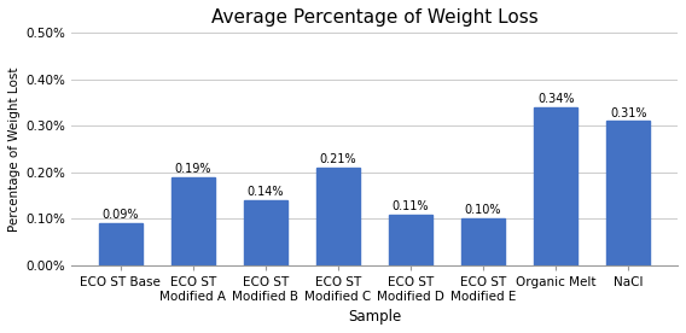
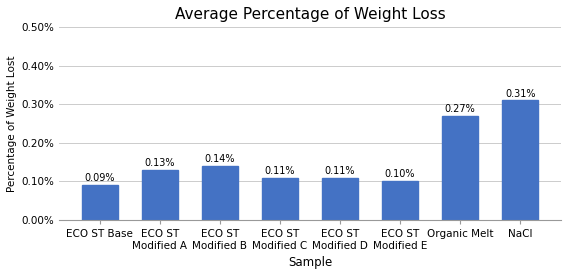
ECO ST Modified A: 0.19% -> 0.13%
ECO ST Modified C: 0.21% -> 0.11%
Organic Melt: 0.34% -> 0.27%
